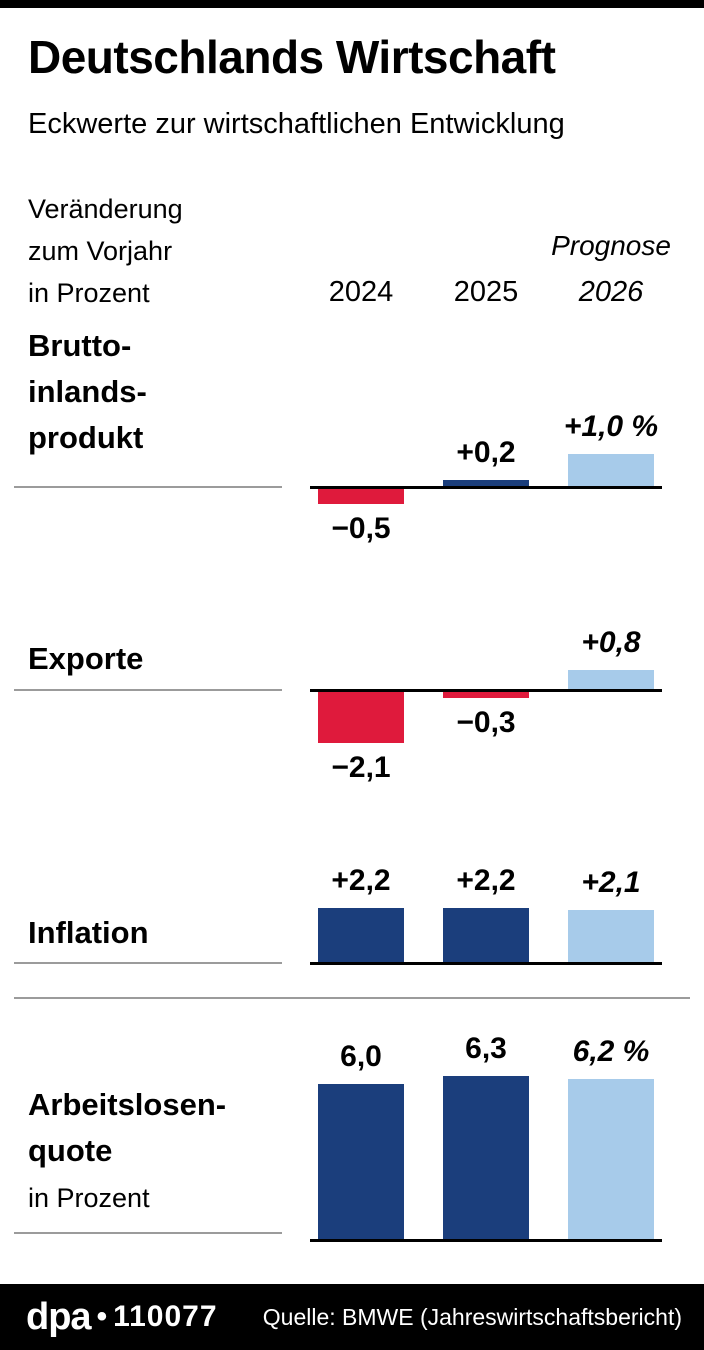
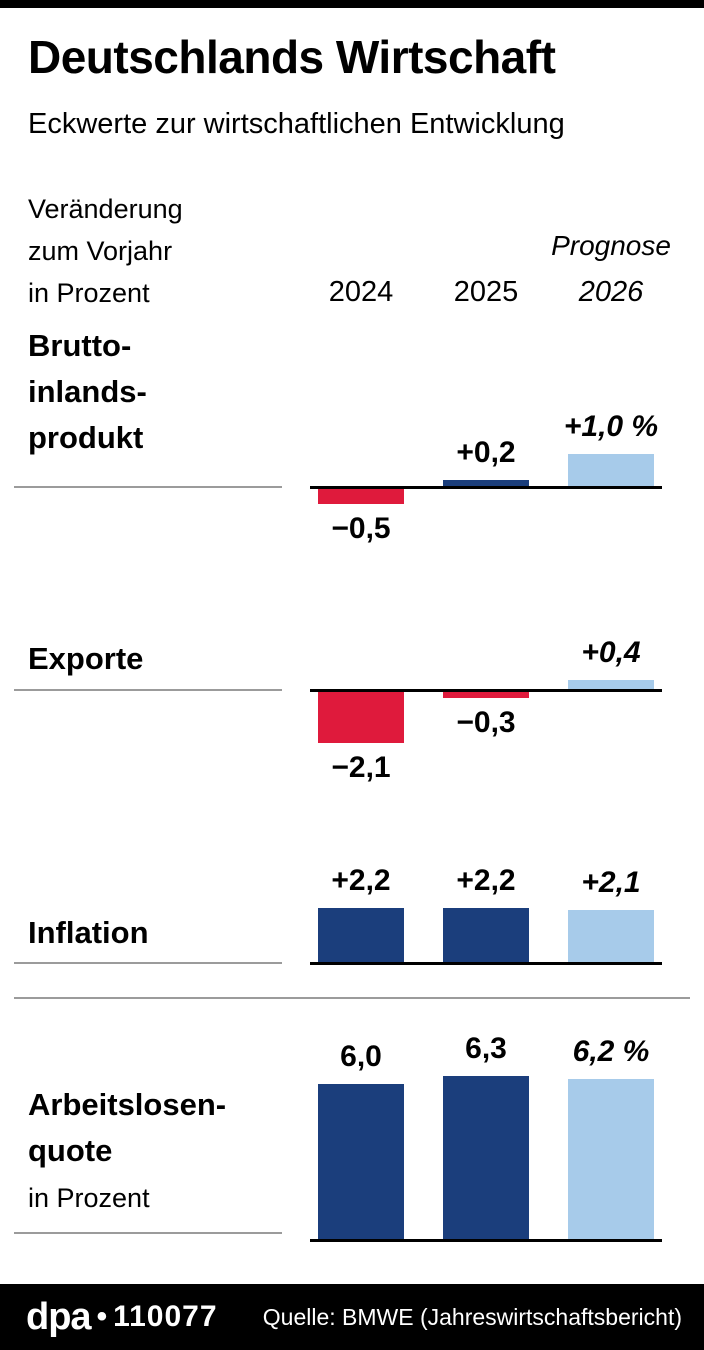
Exporte/2026: +0,8 -> +0,4
